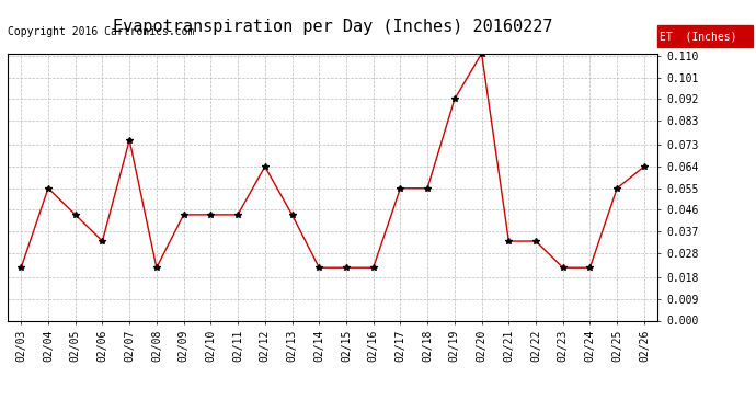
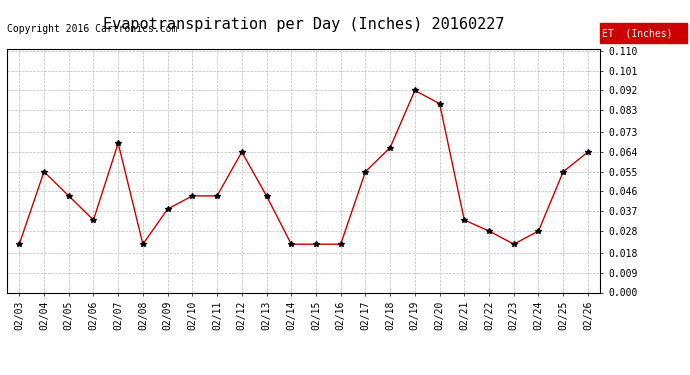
02/07: 0.075 -> 0.068
02/09: 0.044 -> 0.038
02/18: 0.055 -> 0.066
02/20: 0.111 -> 0.086
02/22: 0.033 -> 0.028
02/24: 0.022 -> 0.028
